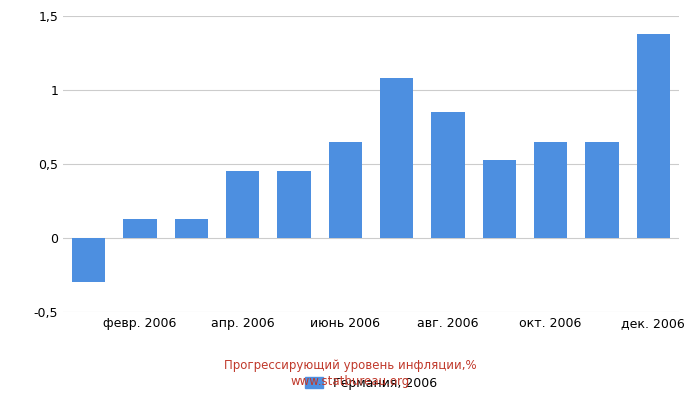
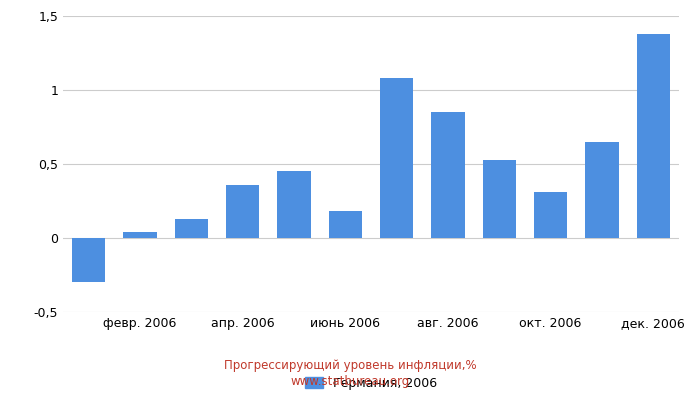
февр. 2006: 0,13 -> 0,04
апр. 2006: 0,45 -> 0,36
июнь 2006: 0,65 -> 0,18
окт. 2006: 0,65 -> 0,31
